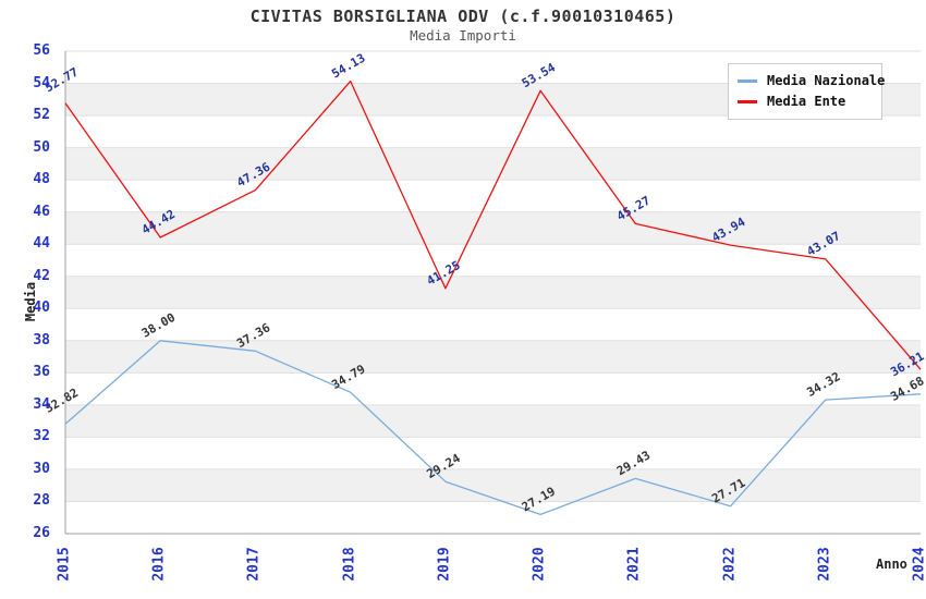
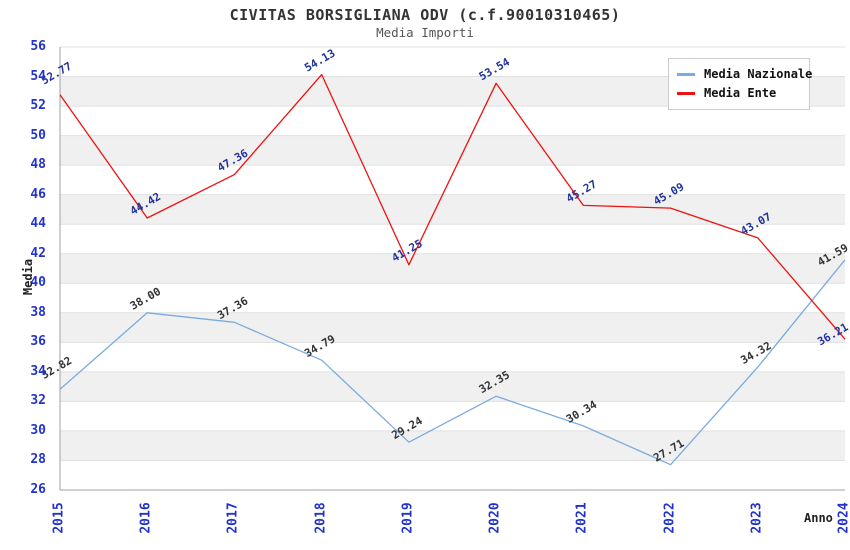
Media Nazionale/2020: 27.19 -> 32.35
Media Nazionale/2021: 29.43 -> 30.34
Media Ente/2022: 43.94 -> 45.09
Media Nazionale/2024: 34.68 -> 41.59
